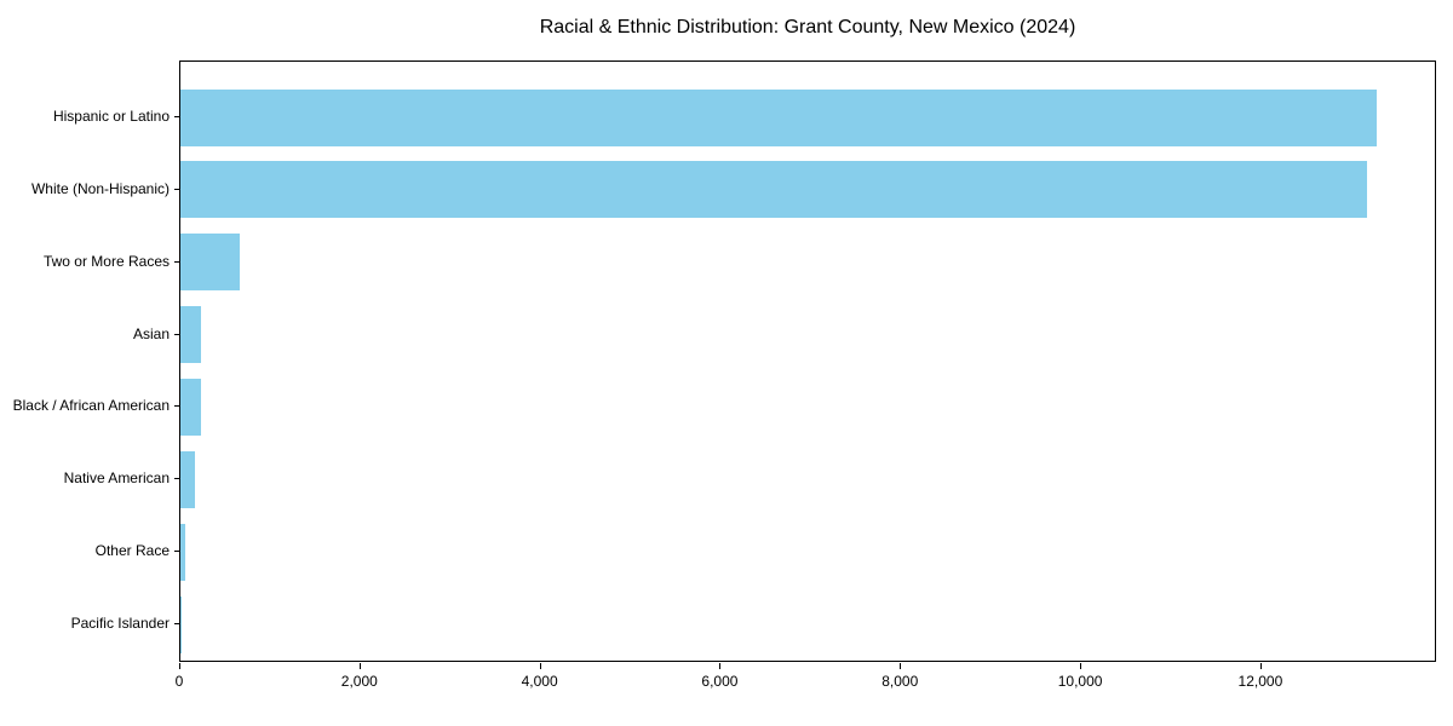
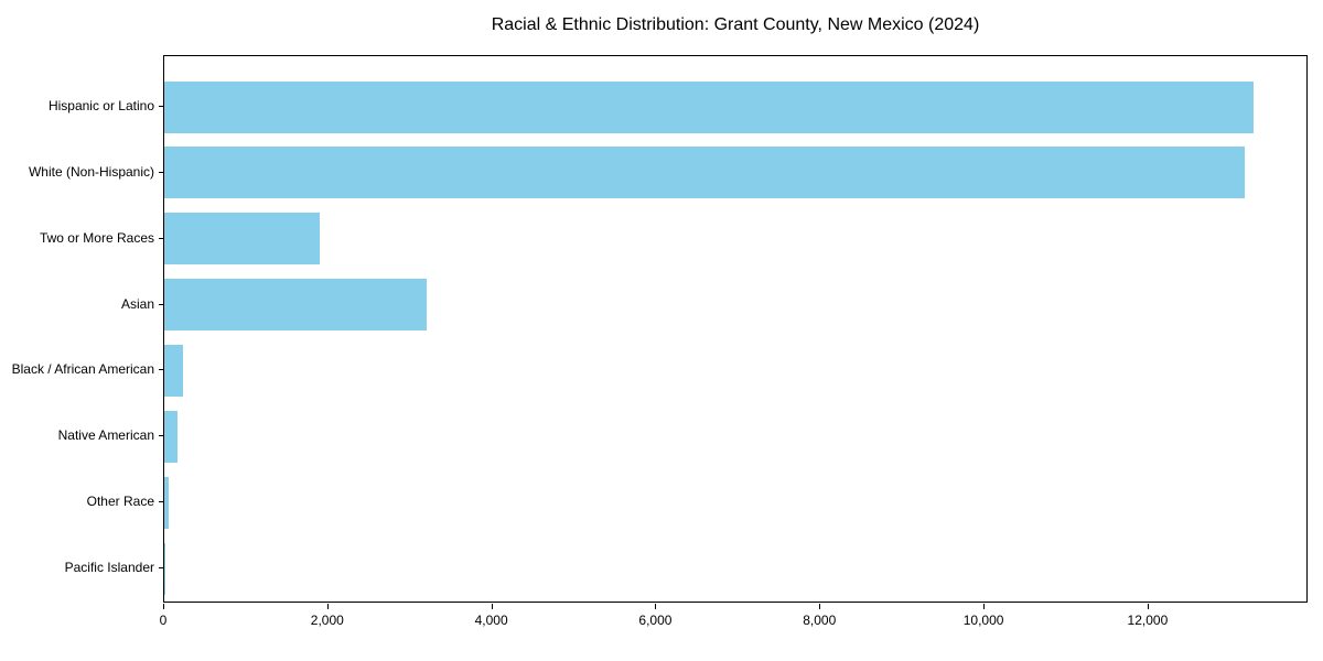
Two or More Races: 700 -> 1900
Asian: 200 -> 3200
